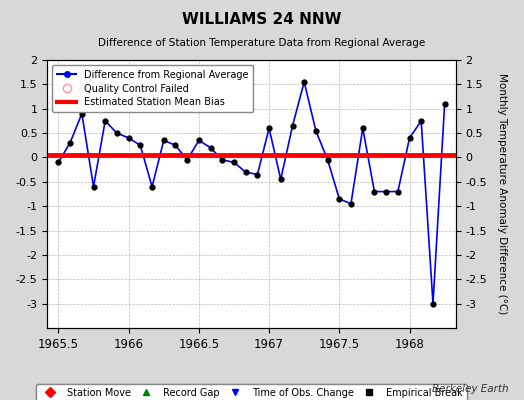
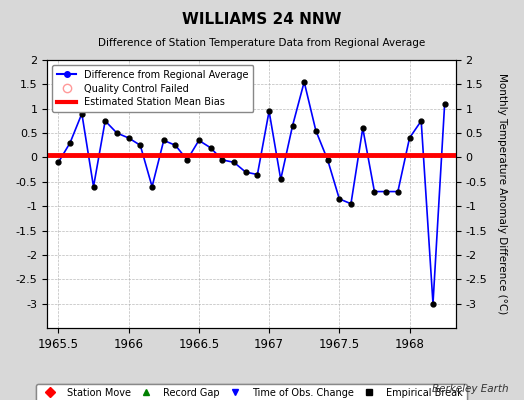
1967: 0.60 -> 0.95
